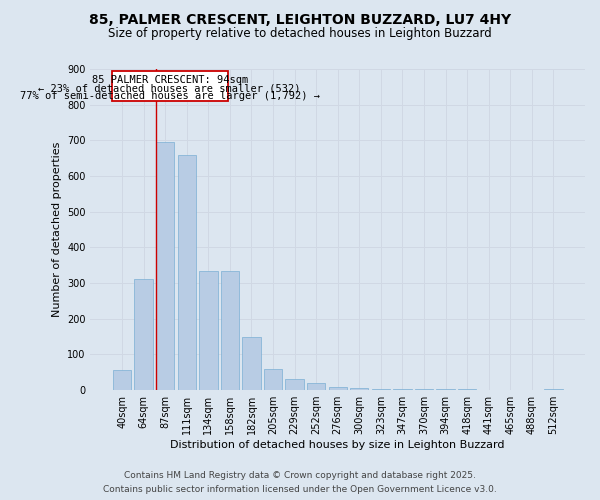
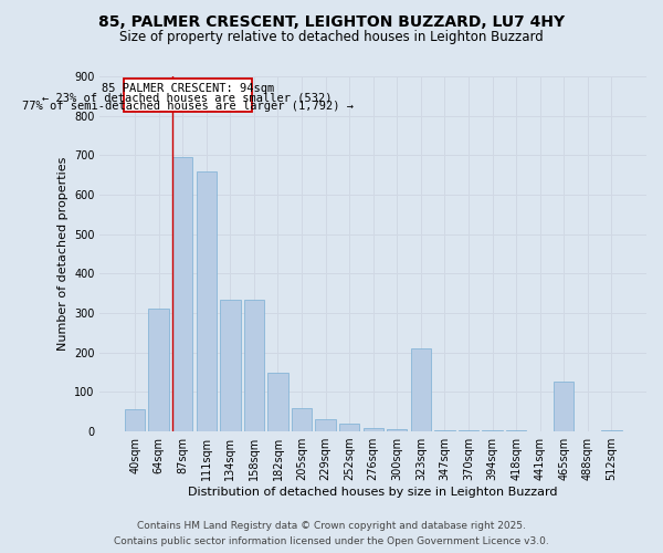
323sqm: 3 -> 210
465sqm: 1 -> 125
